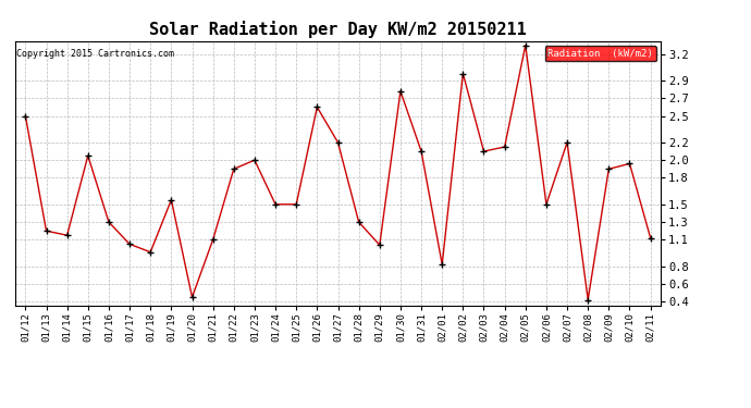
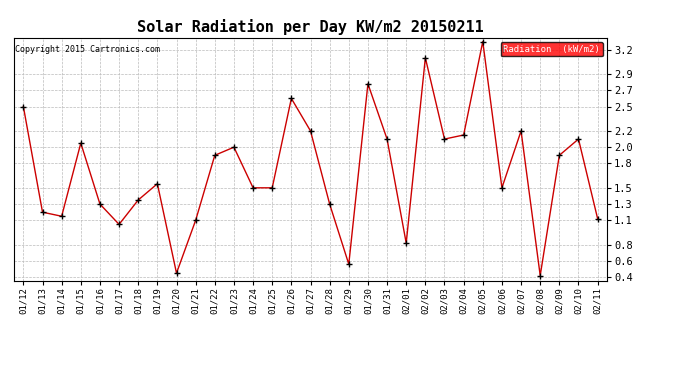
01/18: 0.96 -> 1.35
01/29: 1.04 -> 0.56
02/02: 2.98 -> 3.10
02/10: 1.96 -> 2.10
